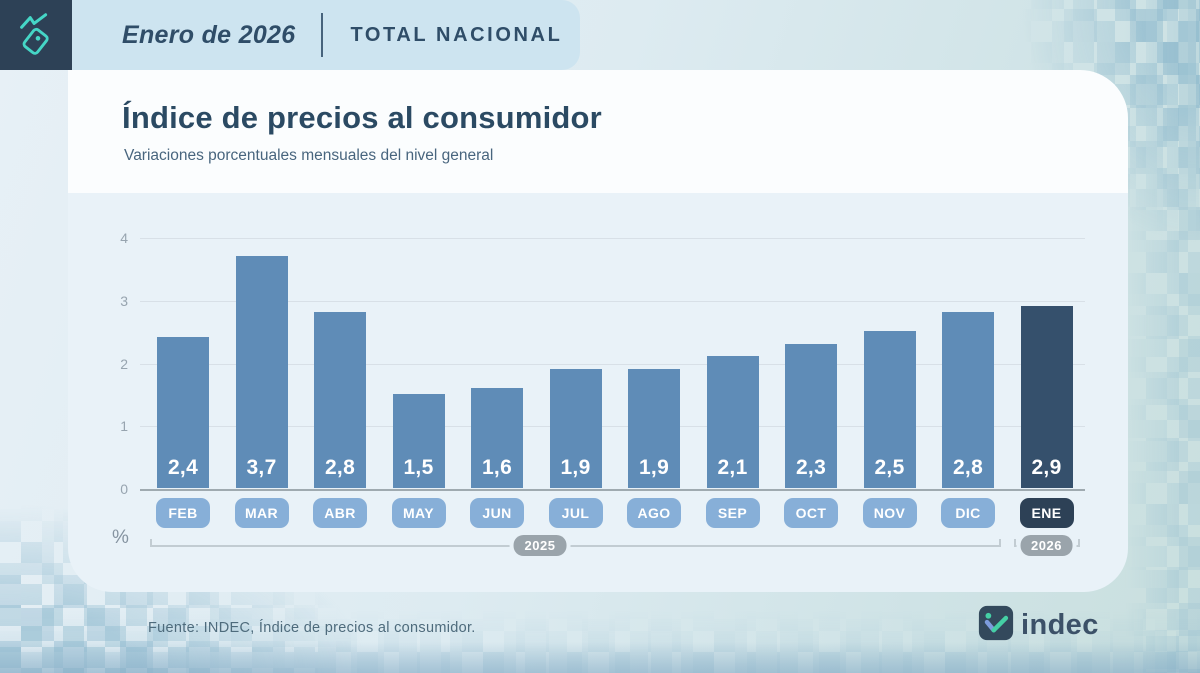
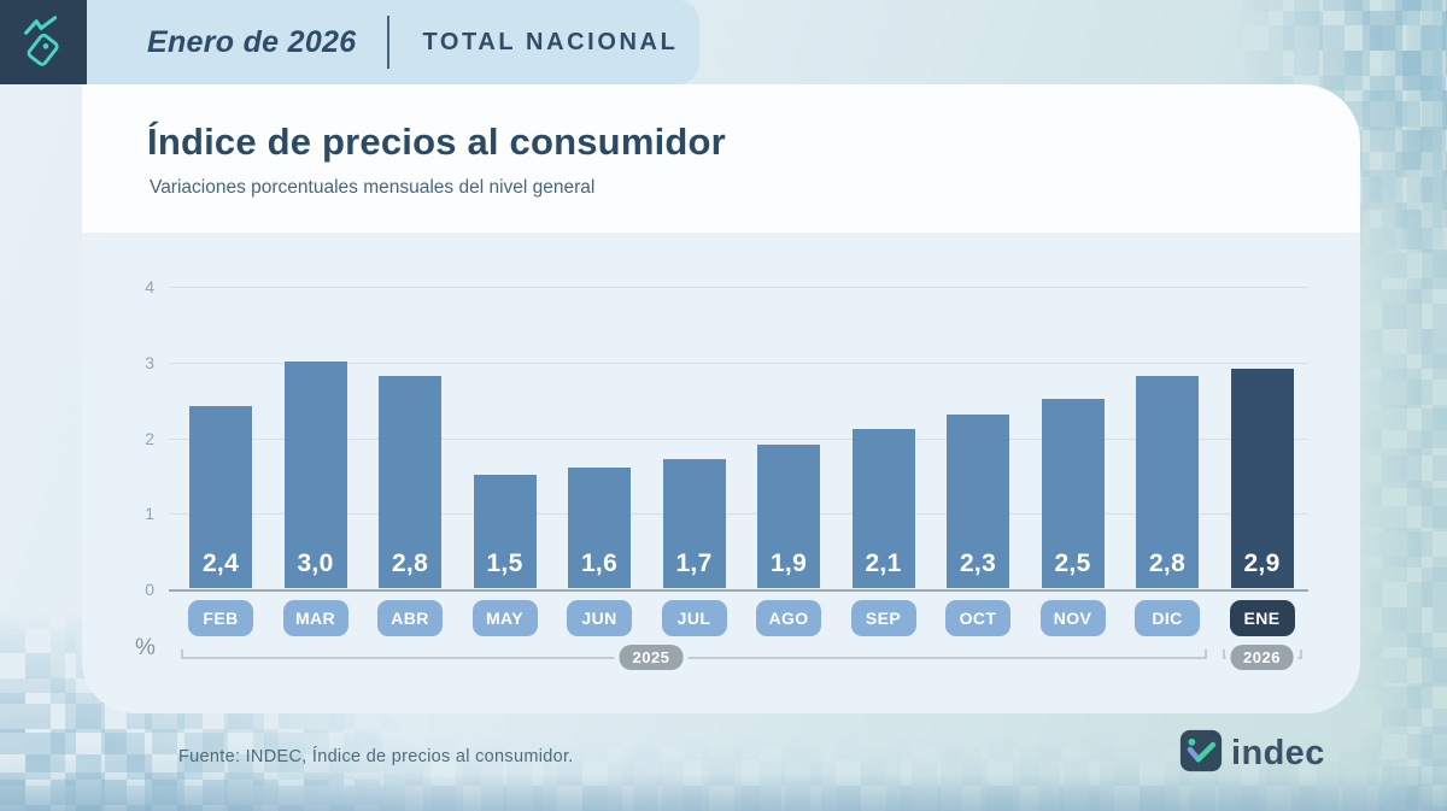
MAR: 3,7 -> 3,0
JUL: 1,9 -> 1,7
